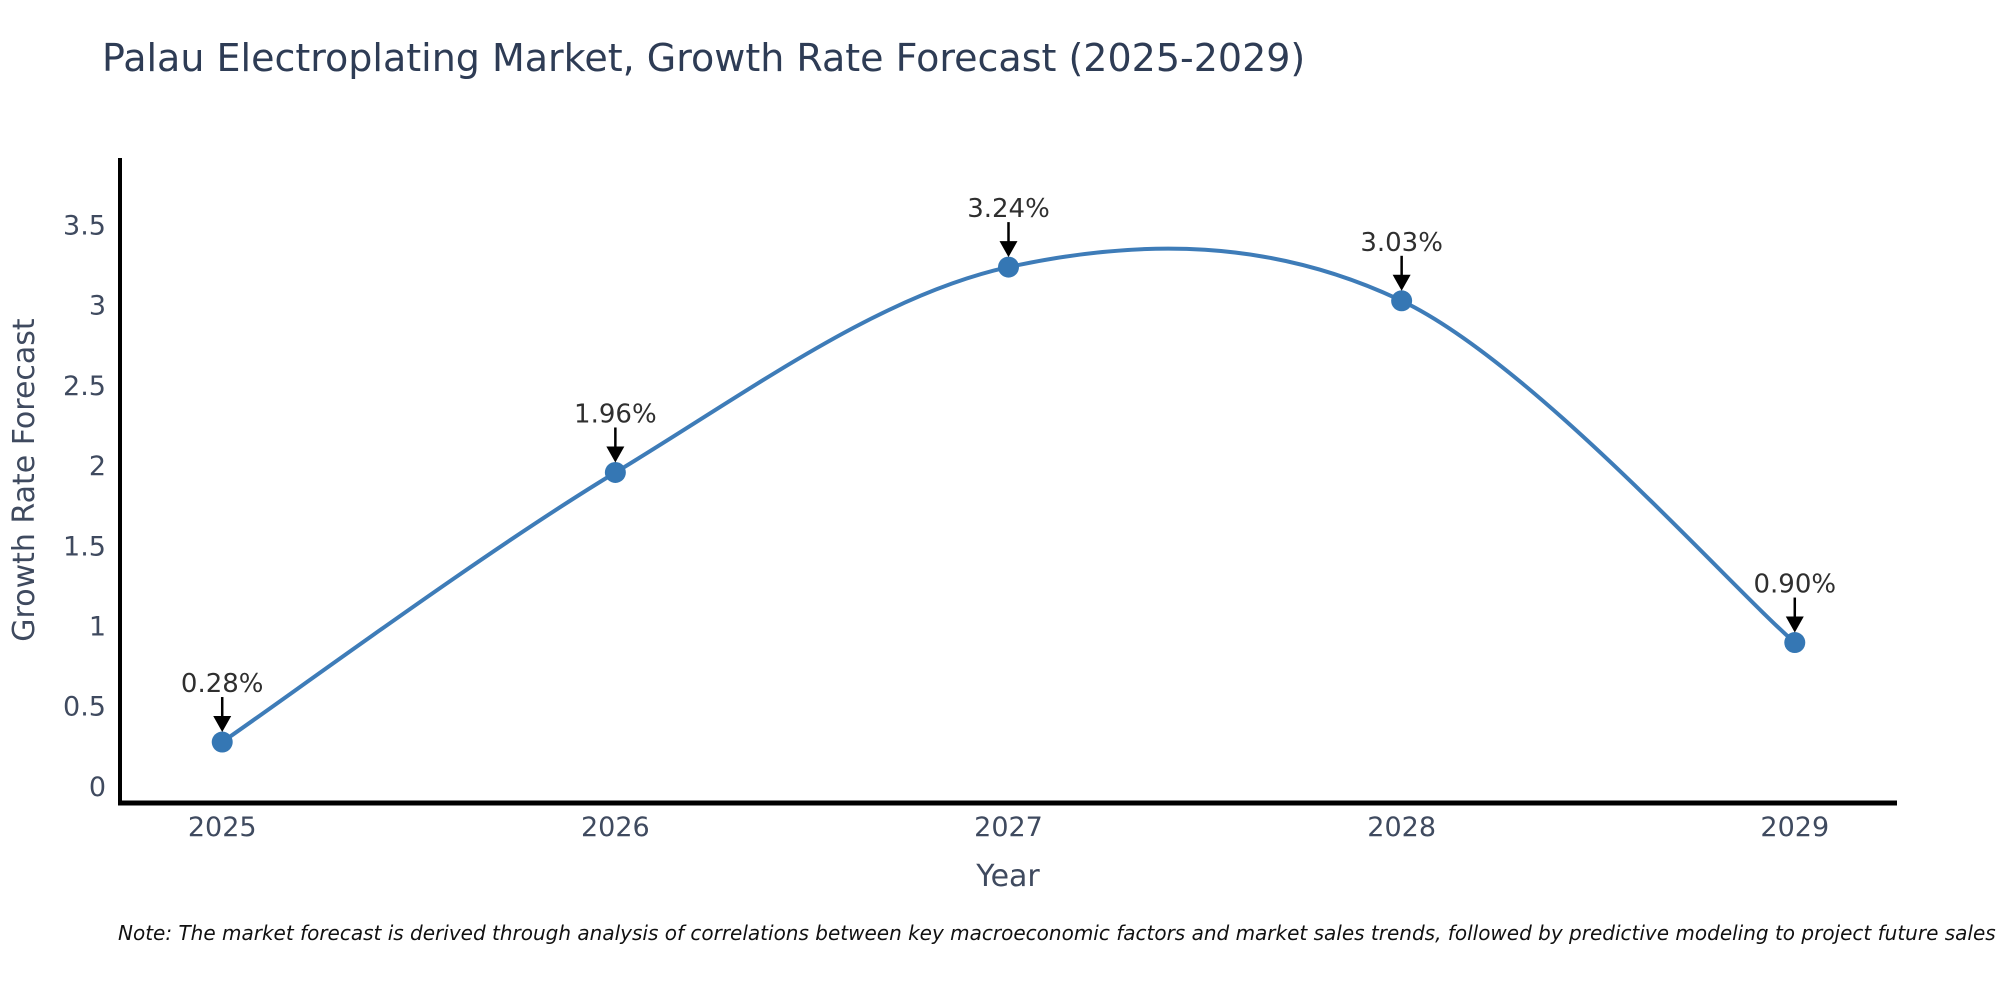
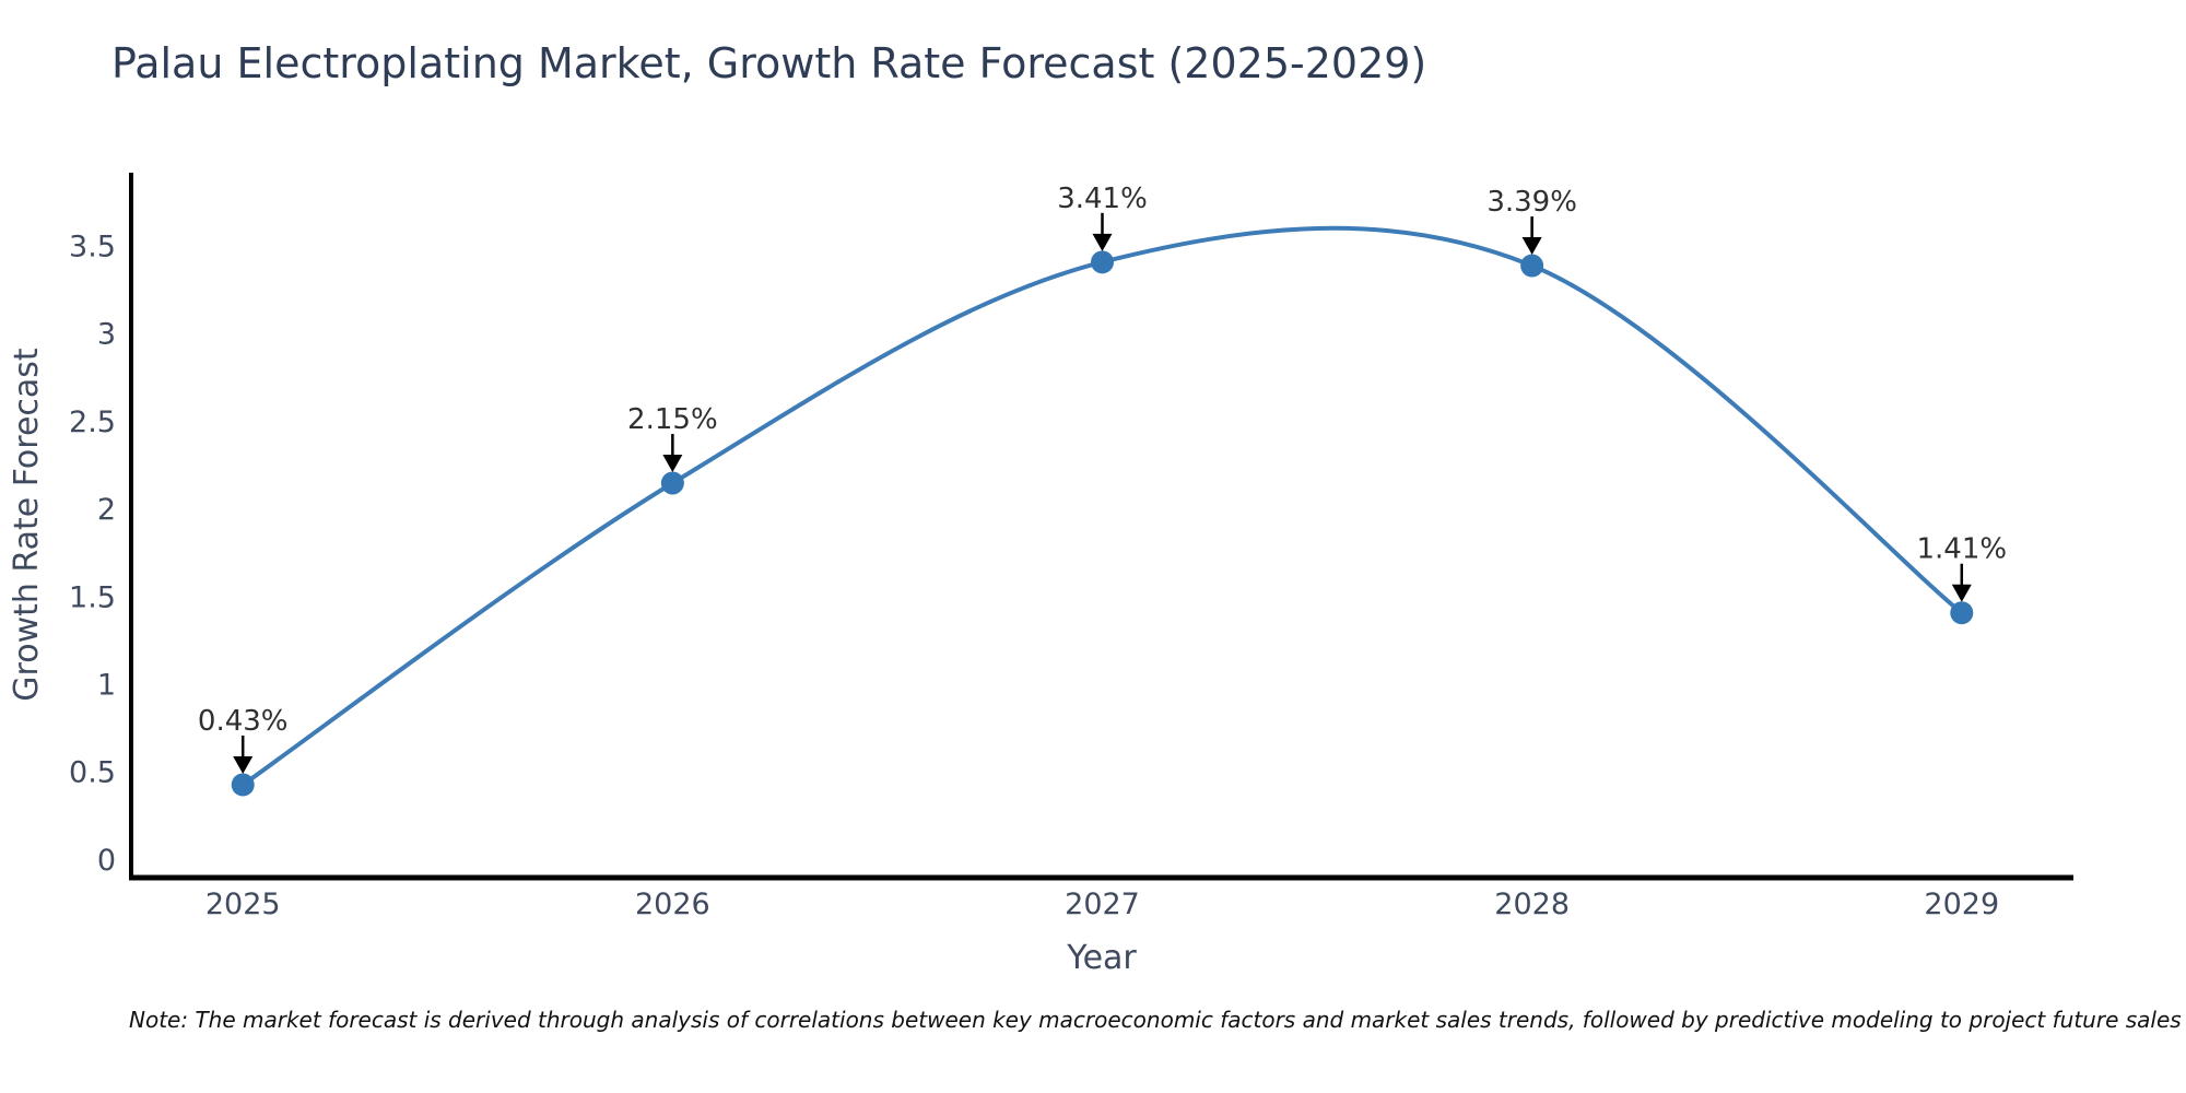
2025: 0.28% -> 0.43%
2026: 1.96% -> 2.15%
2027: 3.24% -> 3.41%
2028: 3.03% -> 3.39%
2029: 0.90% -> 1.41%
